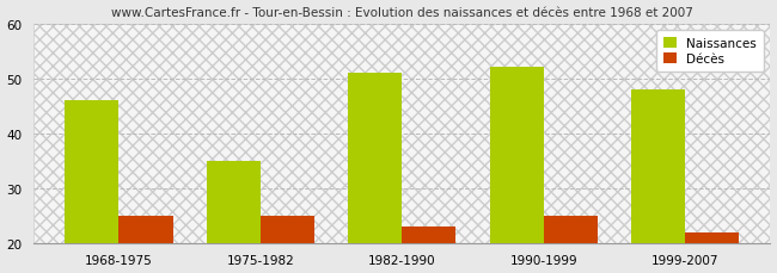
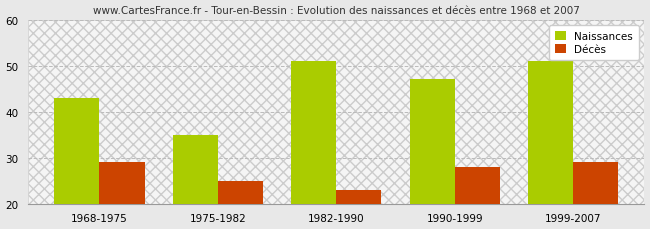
Naissances/1968-1975: 46 -> 43
Décès/1968-1975: 25 -> 29
Naissances/1990-1999: 52 -> 47
Décès/1990-1999: 25 -> 28
Naissances/1999-2007: 48 -> 51
Décès/1999-2007: 22 -> 29
